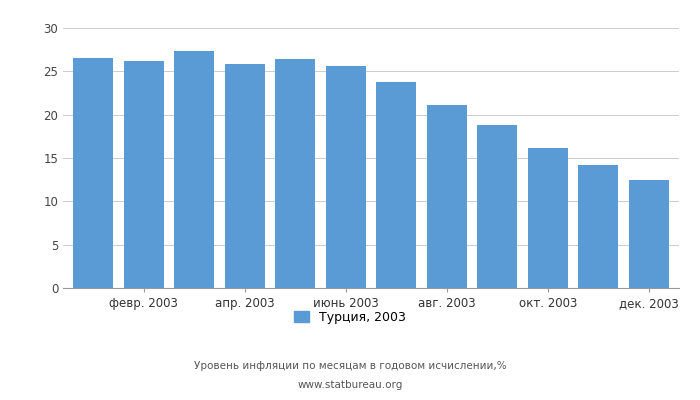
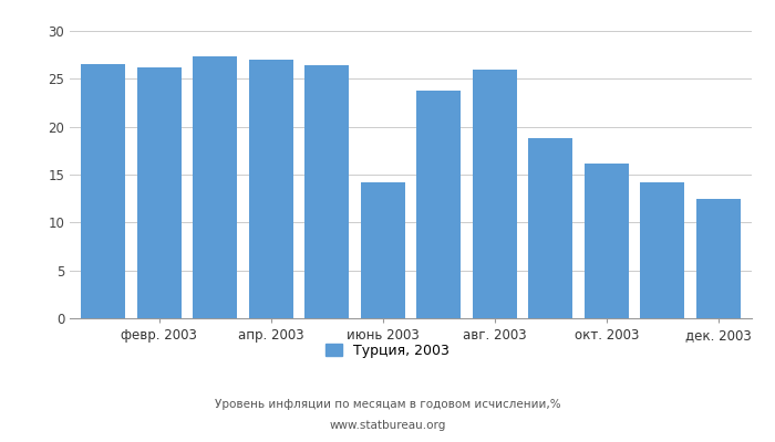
апр. 2003: 25.8 -> 27.0
июнь 2003: 25.6 -> 14.2
авг. 2003: 21.1 -> 26.0
